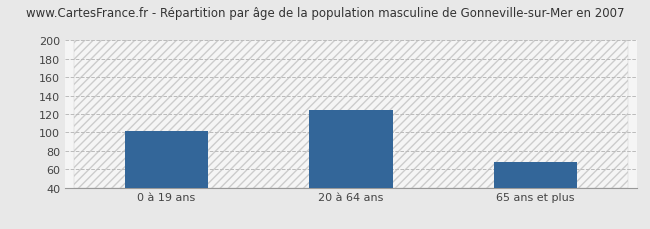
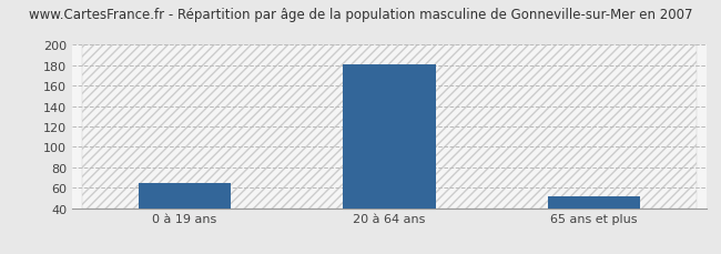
0 à 19 ans: 102 -> 65
20 à 64 ans: 124 -> 181
65 ans et plus: 68 -> 52
